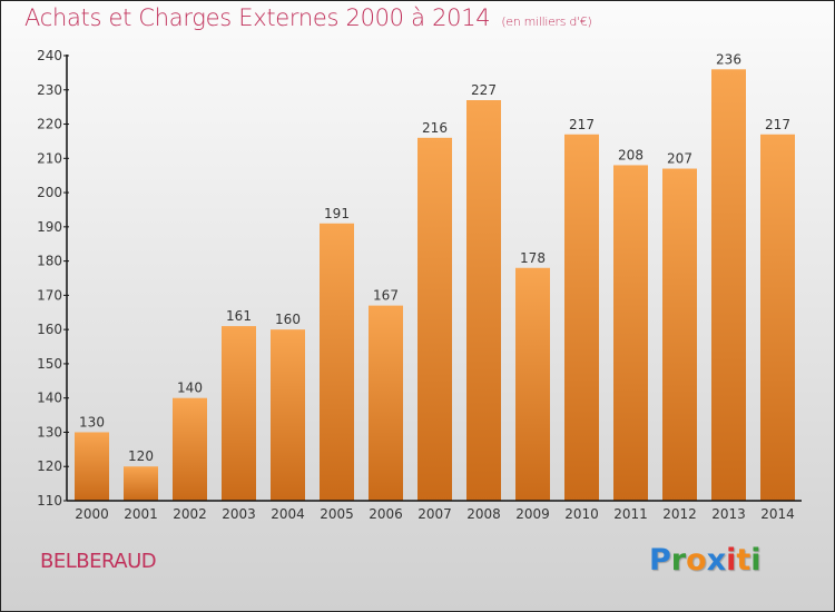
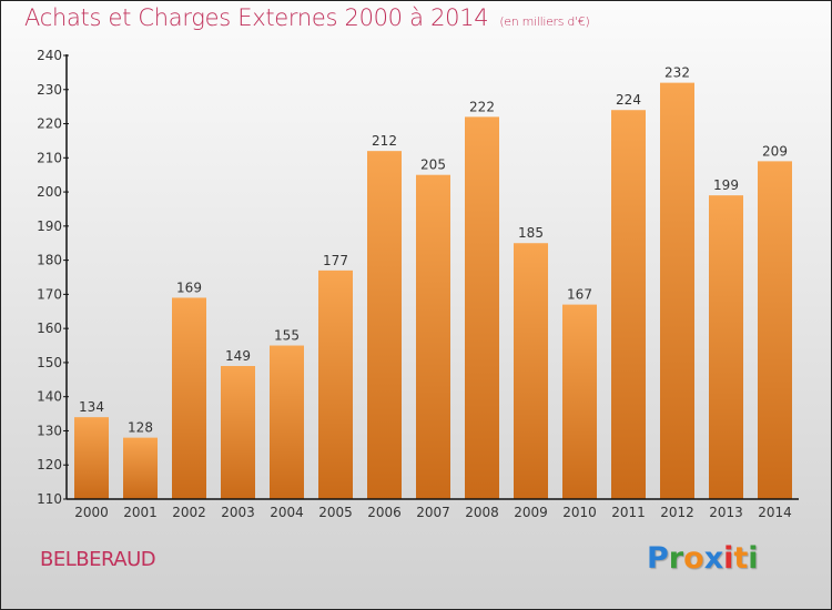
2000: 130 -> 134
2001: 120 -> 128
2002: 140 -> 169
2003: 161 -> 149
2004: 160 -> 155
2005: 191 -> 177
2006: 167 -> 212
2007: 216 -> 205
2008: 227 -> 222
2009: 178 -> 185
2010: 217 -> 167
2011: 208 -> 224
2012: 207 -> 232
2013: 236 -> 199
2014: 217 -> 209
